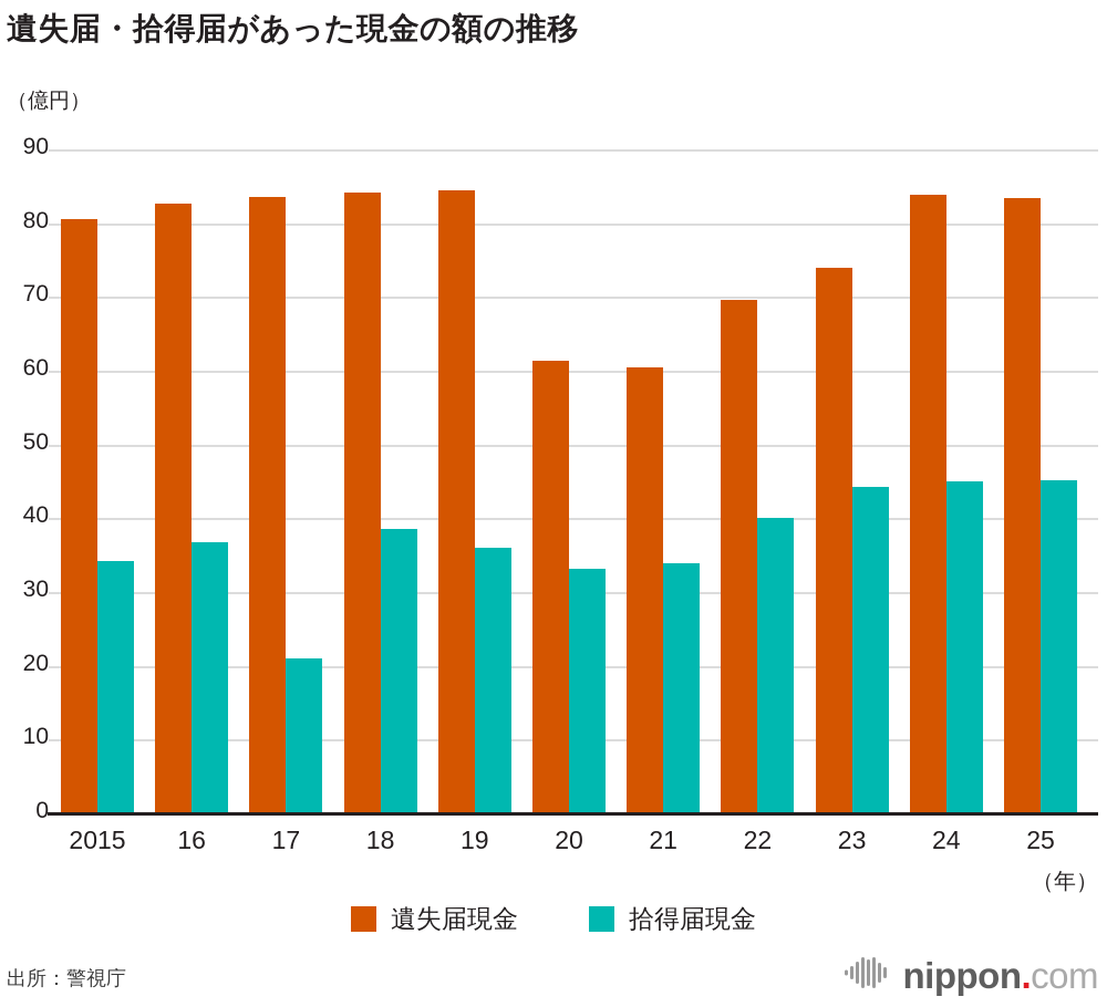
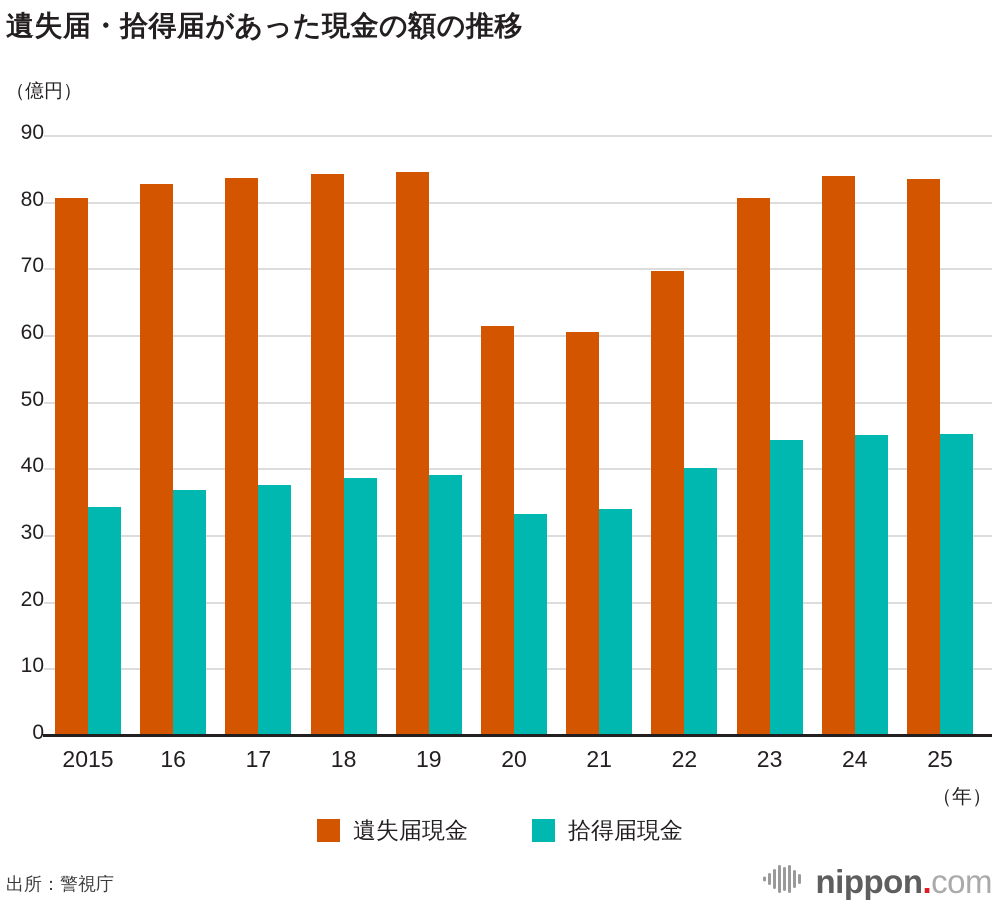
拾得届現金/17: 21 -> 38
拾得届現金/19: 36 -> 39
遺失届現金/23: 74 -> 81
